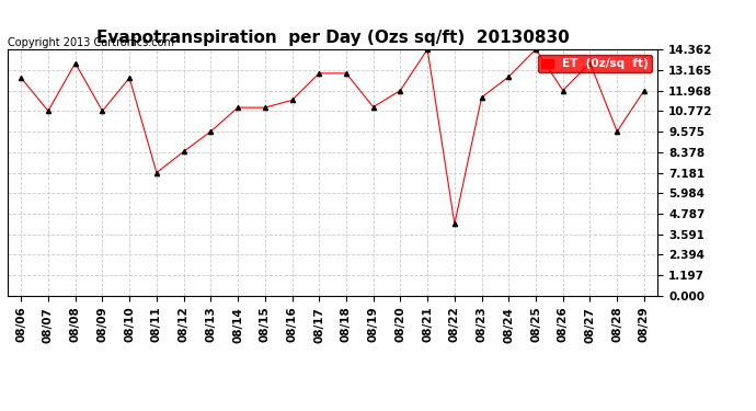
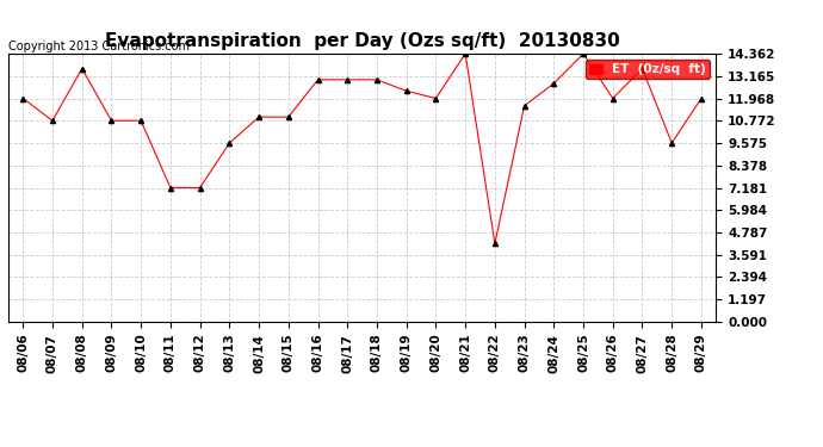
08/06: 12.7 -> 12.0
08/10: 12.7 -> 10.8
08/12: 8.4 -> 7.2
08/16: 11.4 -> 13.0
08/19: 11.0 -> 12.4
